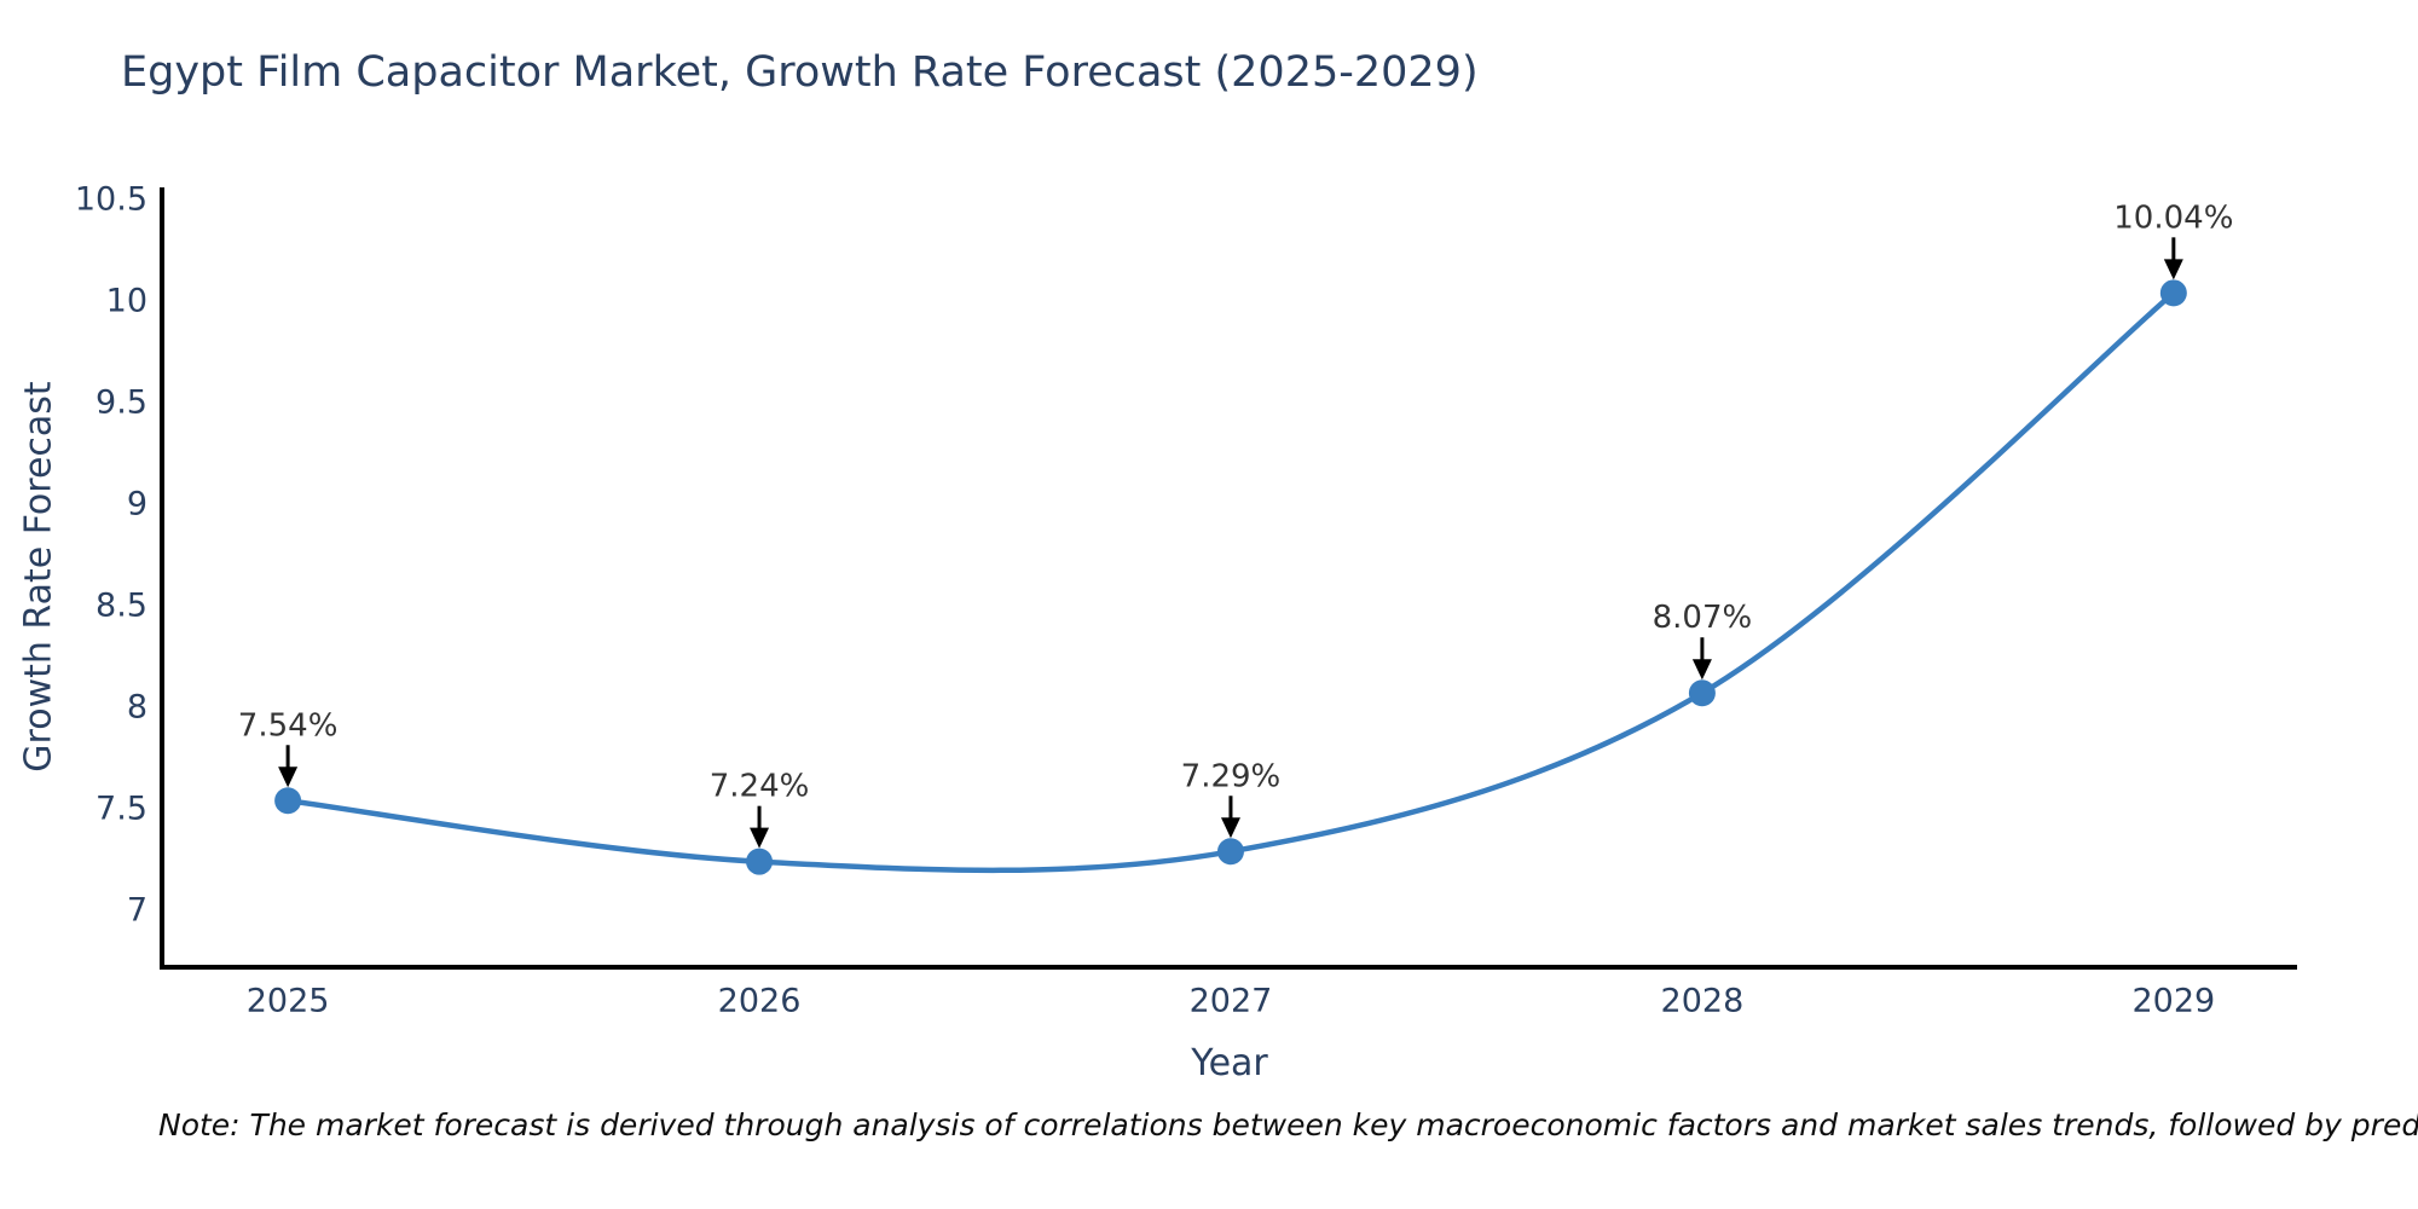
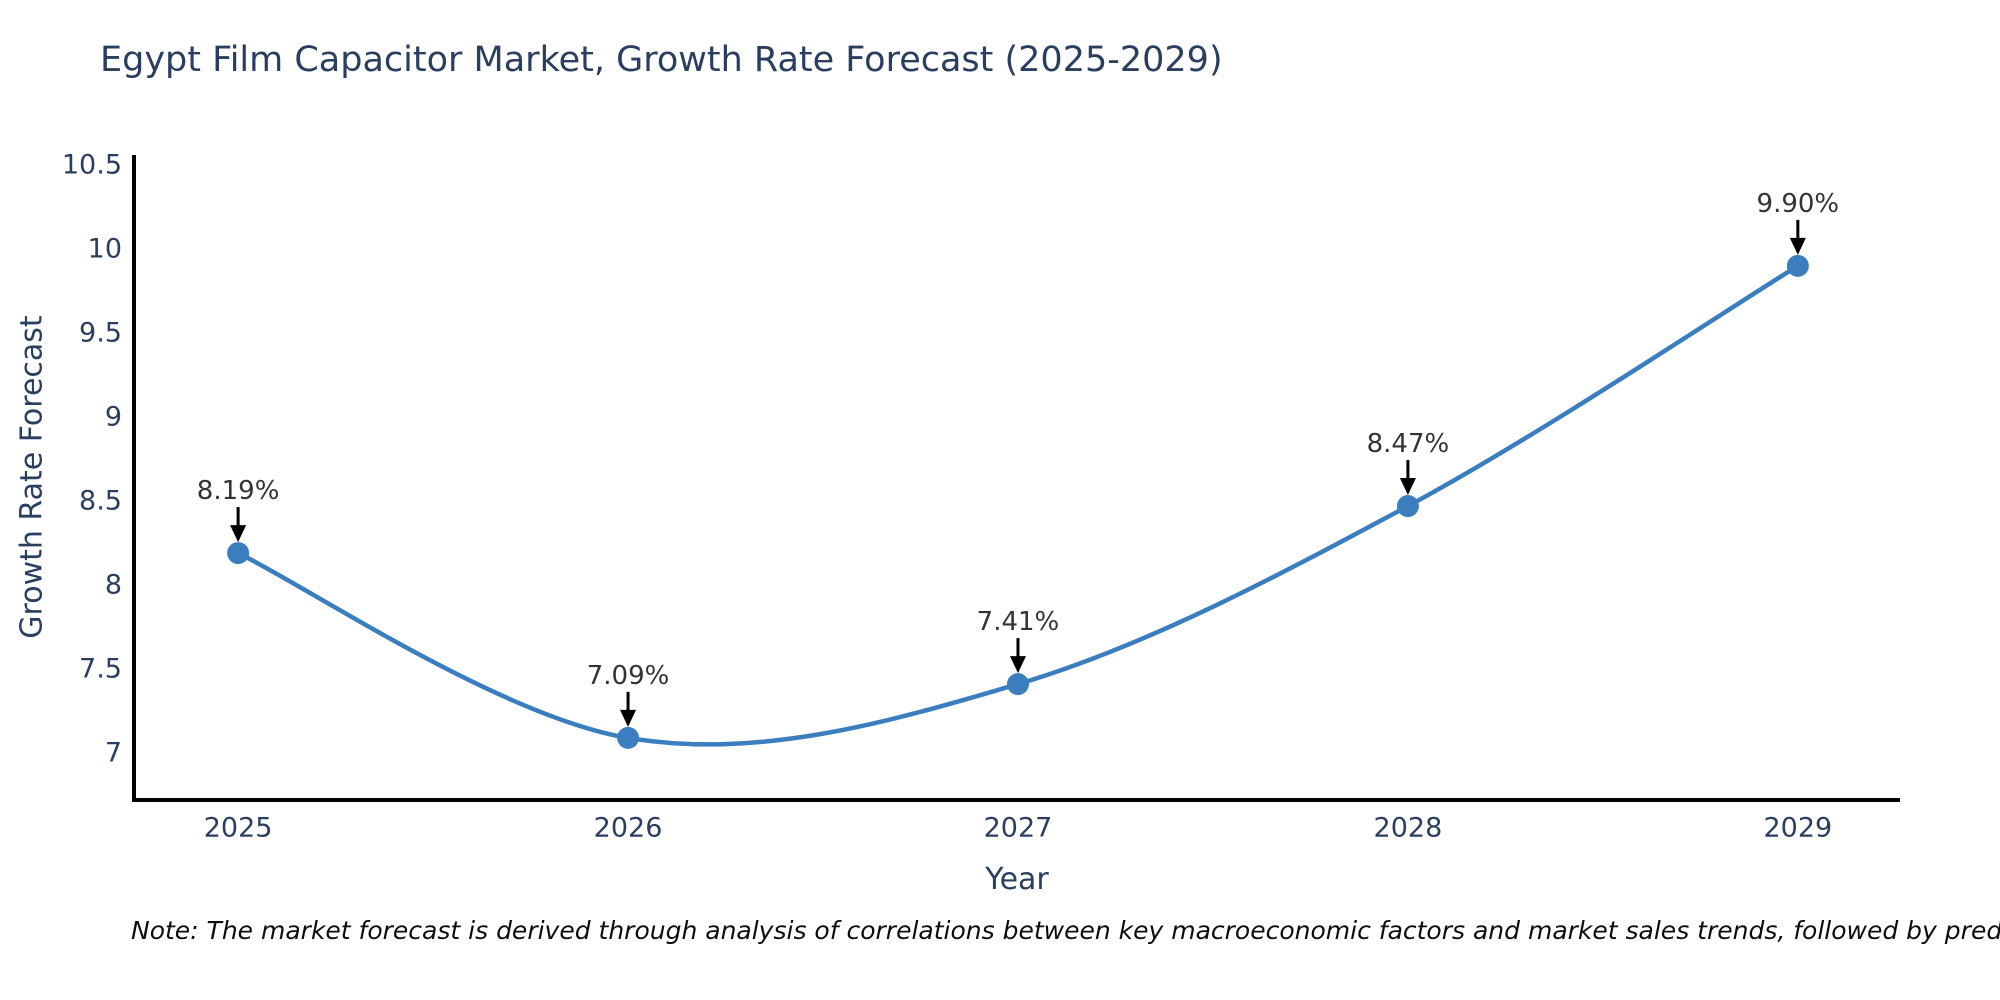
2025: 7.54% -> 8.19%
2026: 7.24% -> 7.09%
2027: 7.29% -> 7.41%
2028: 8.07% -> 8.47%
2029: 10.04% -> 9.90%
